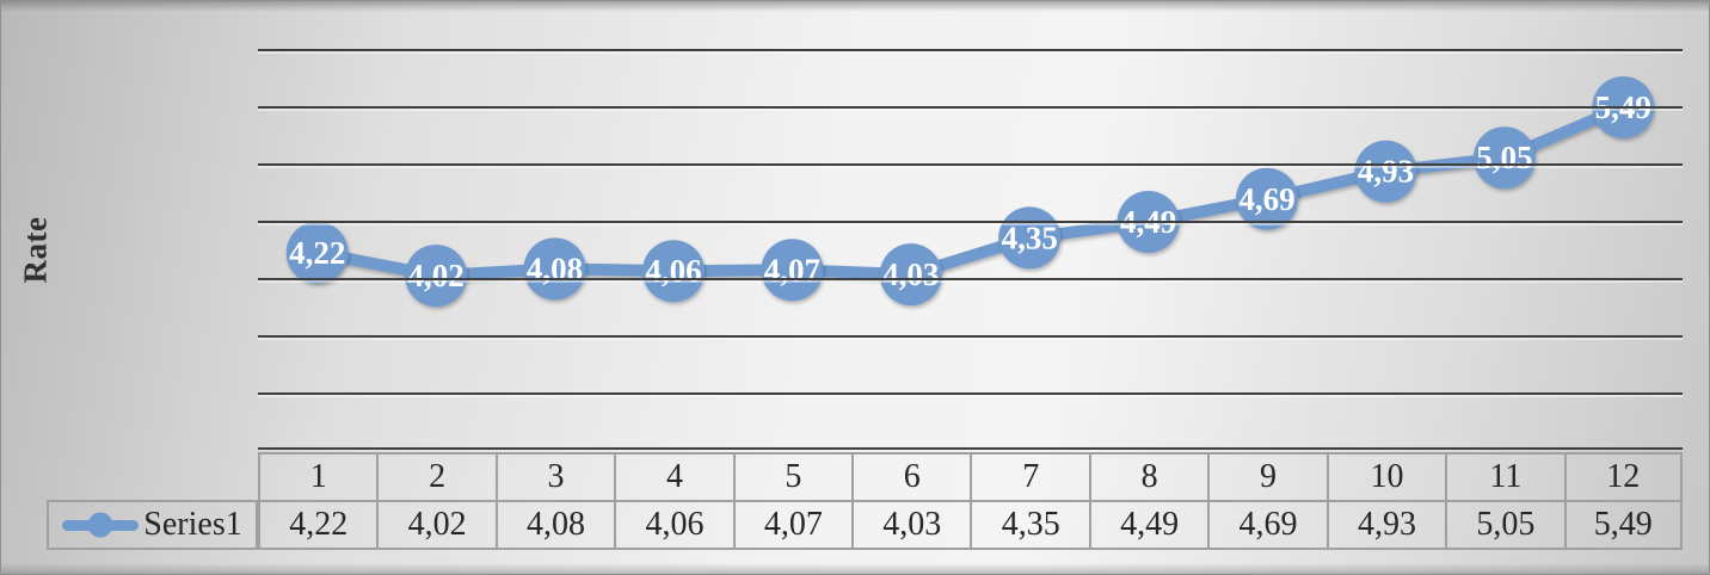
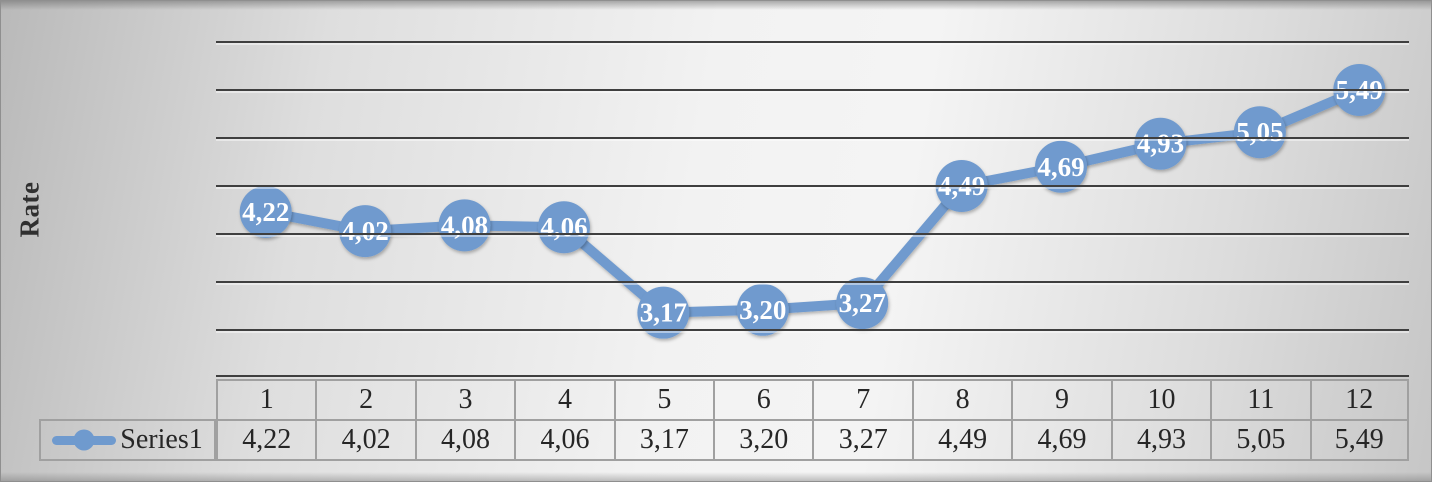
5: 4,07 -> 3,17
6: 4,03 -> 3,20
7: 4,35 -> 3,27
